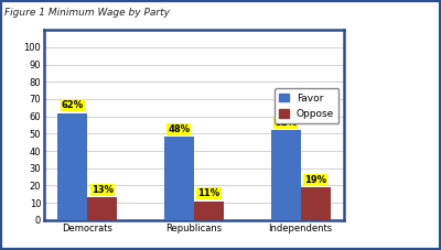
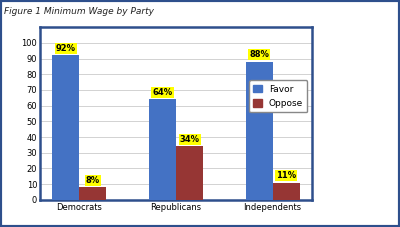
Favor/Democrats: 62% -> 92%
Oppose/Democrats: 13% -> 8%
Favor/Republicans: 48% -> 64%
Oppose/Republicans: 11% -> 34%
Favor/Independents: 52% -> 88%
Oppose/Independents: 19% -> 11%
